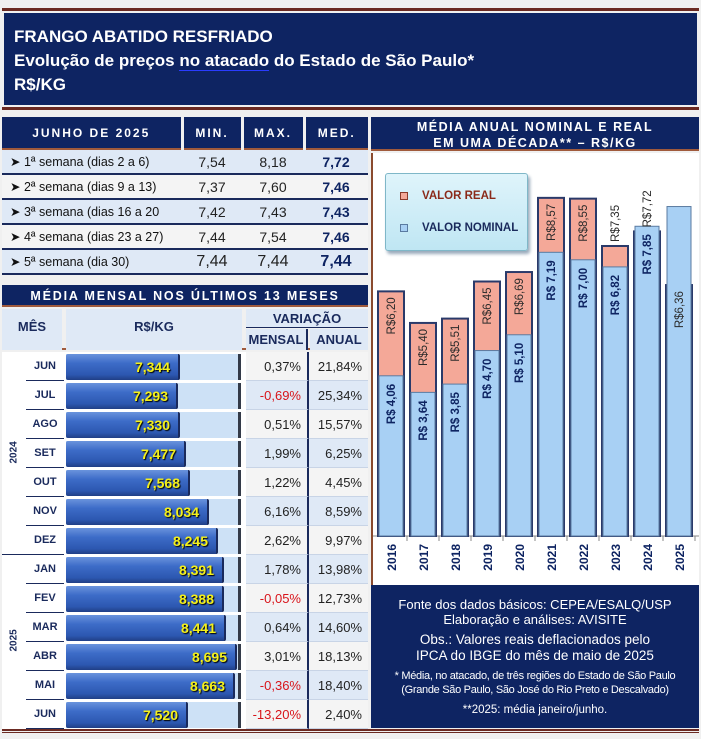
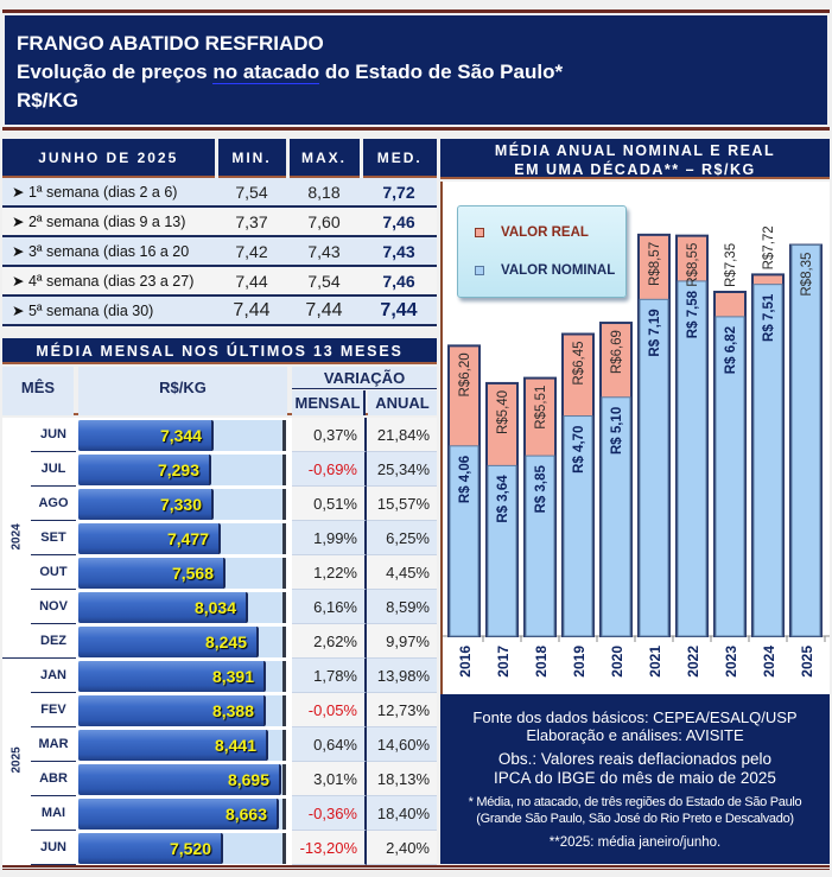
VALOR NOMINAL/2022: 7,00 -> 7,58
VALOR NOMINAL/2024: 7,85 -> 7,51
VALOR REAL/2025: 6,36 -> 8,35
